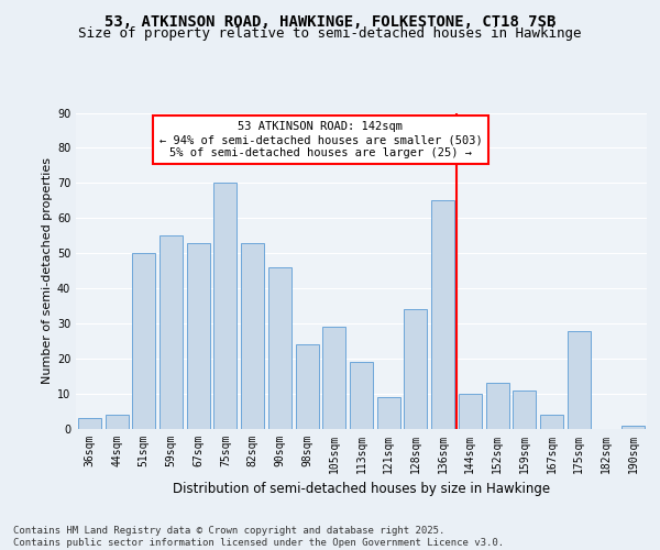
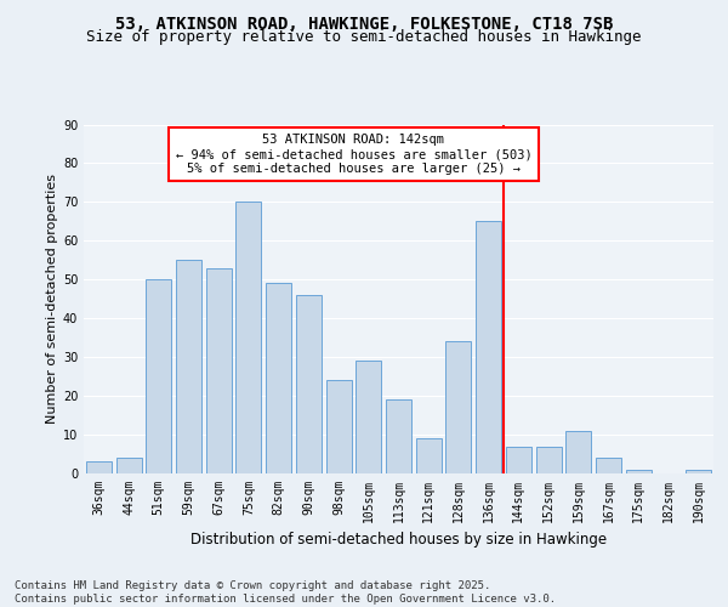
82sqm: 53 -> 49
144sqm: 10 -> 7
152sqm: 13 -> 7
175sqm: 28 -> 1
